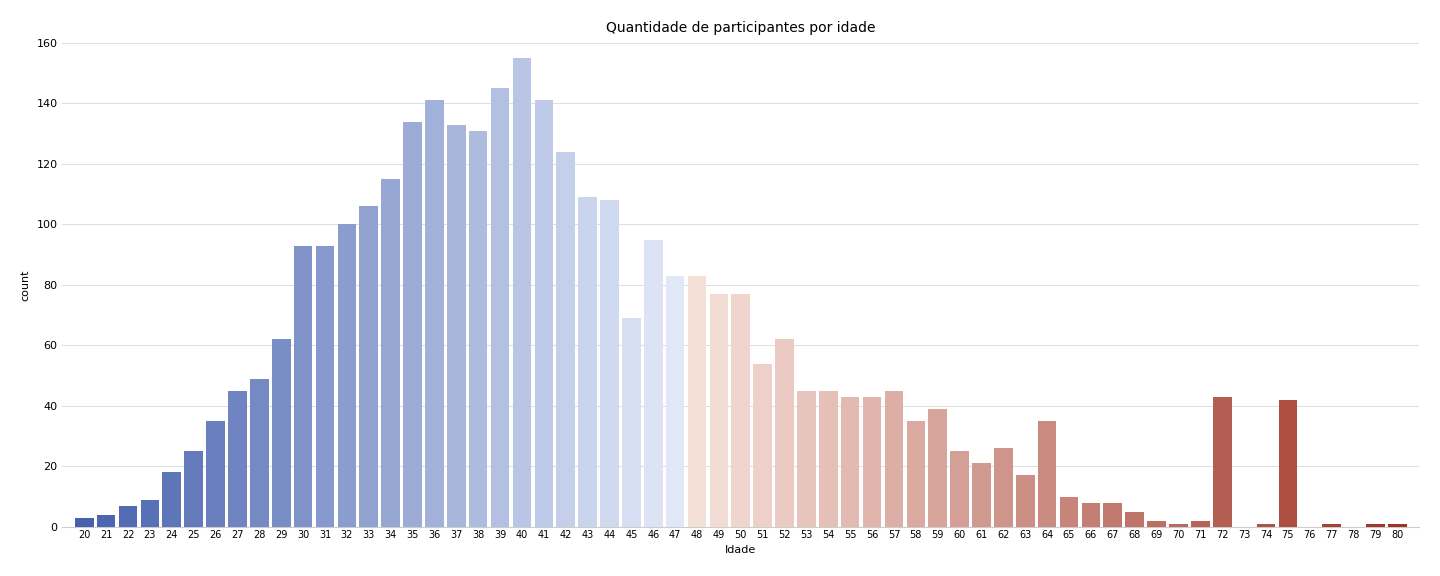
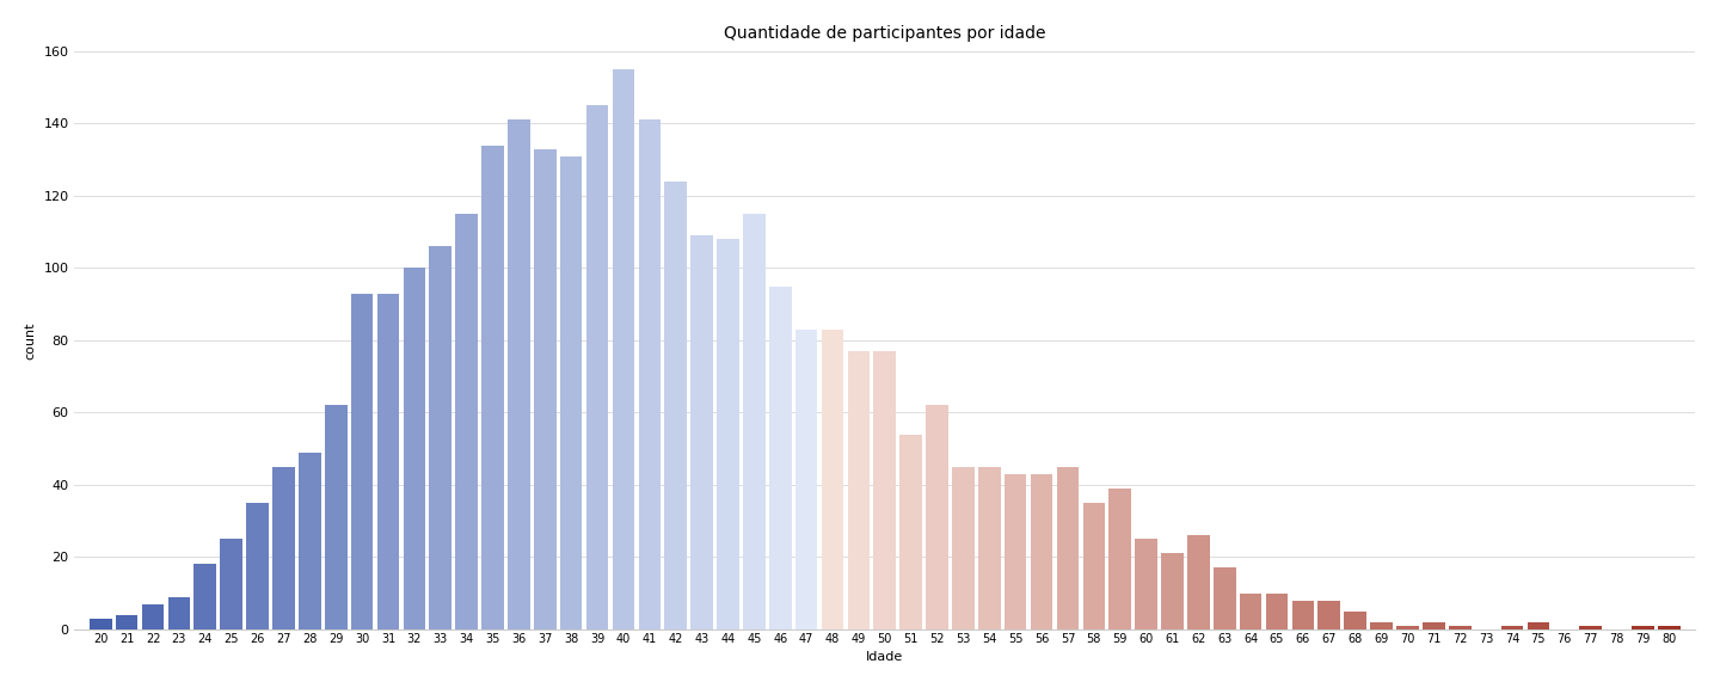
45: 69 -> 115
64: 35 -> 10
72: 43 -> 1
75: 42 -> 2
